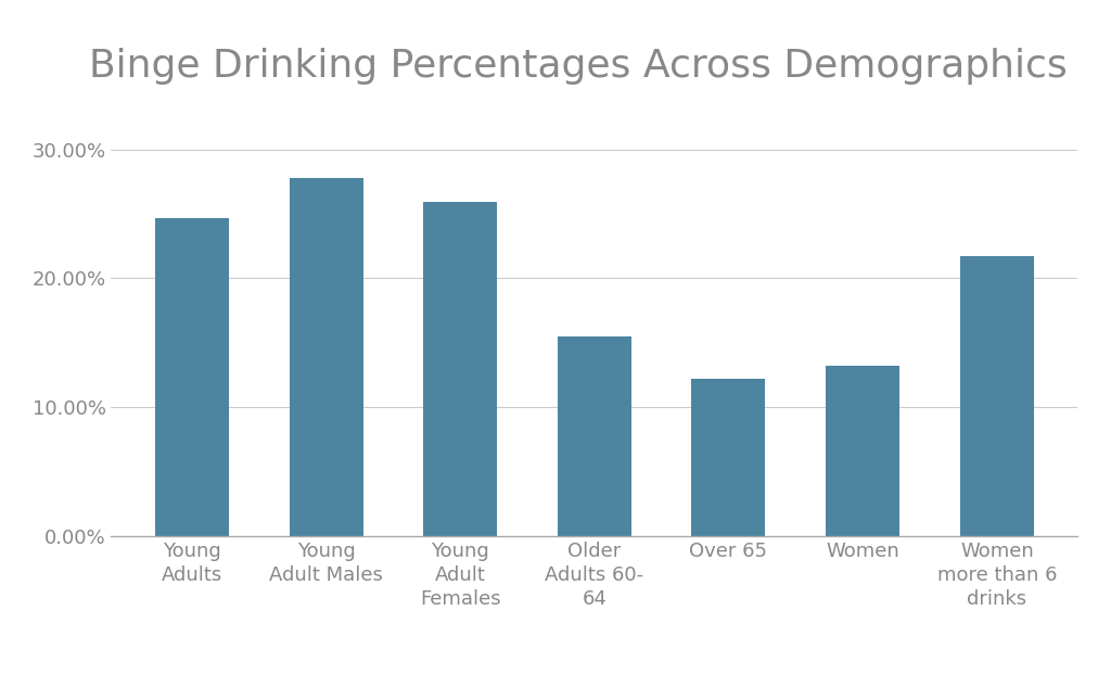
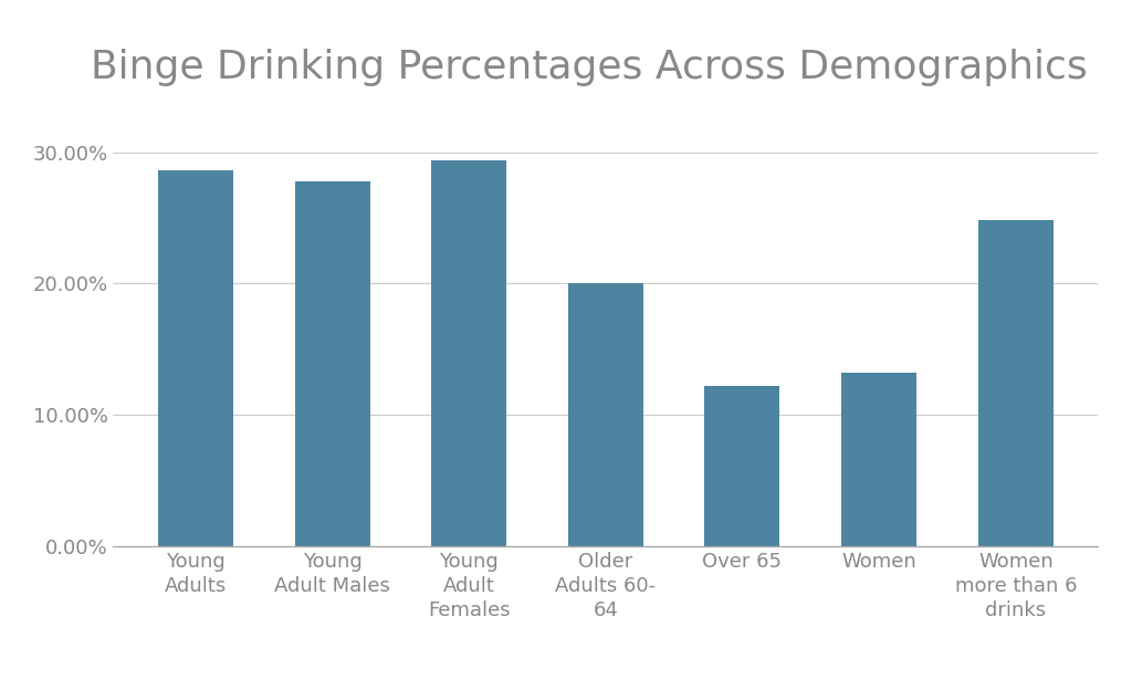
Young Adults: 24.7% -> 28.6%
Young Adult Females: 25.9% -> 29.4%
Older Adults 60- 64: 15.5% -> 20.0%
Women more than 6 drinks: 21.7% -> 24.8%
